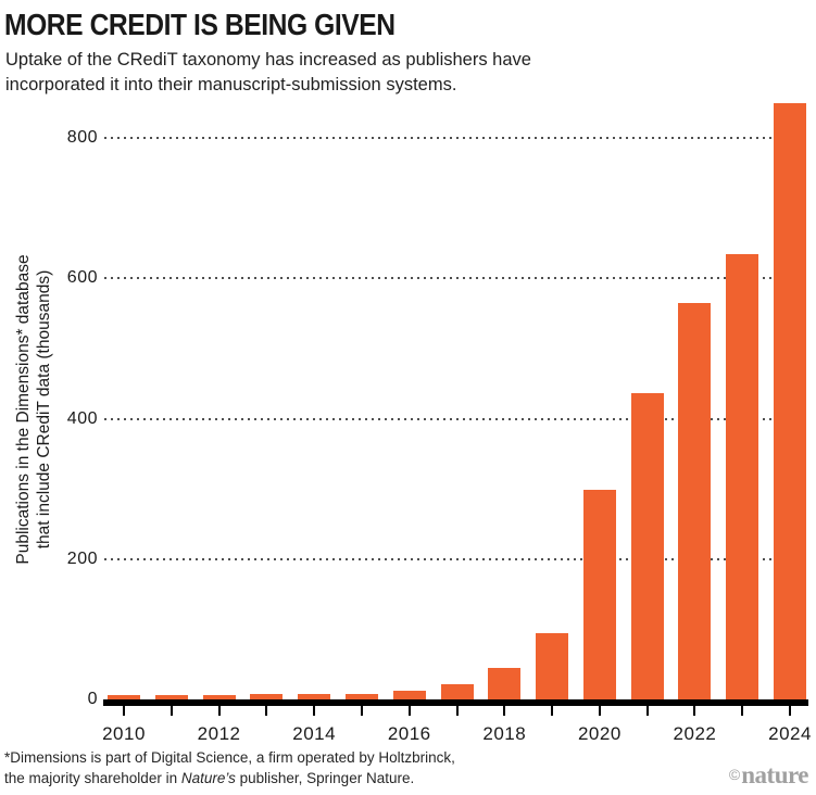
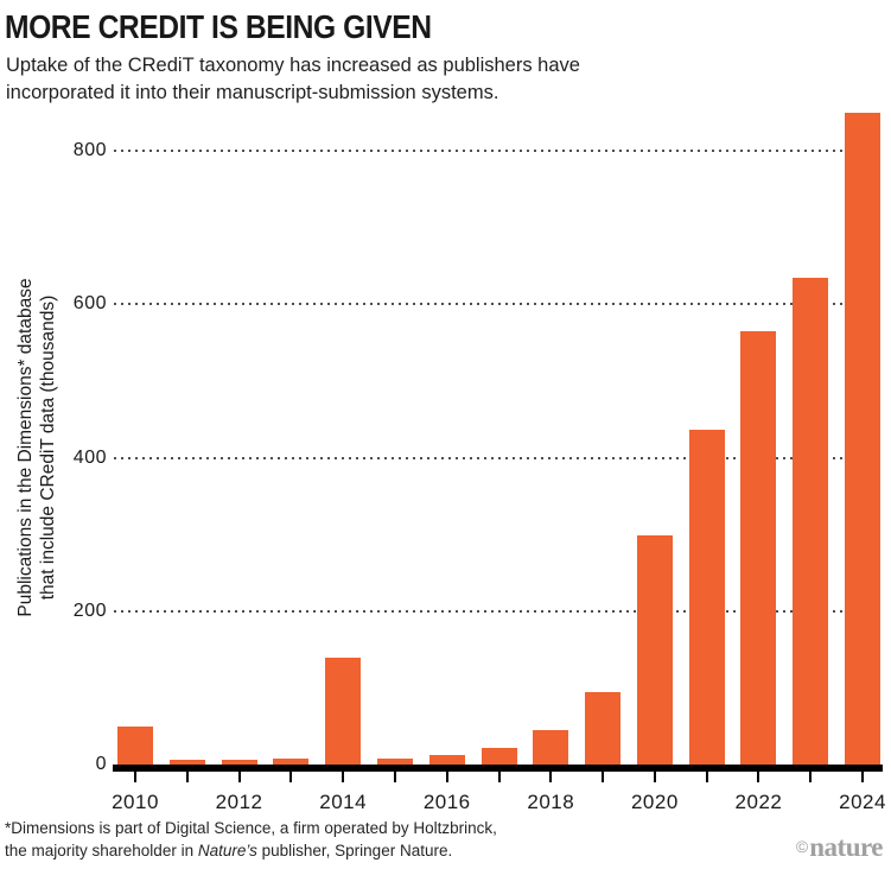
2010: 10 -> 50
2014: 10 -> 140
